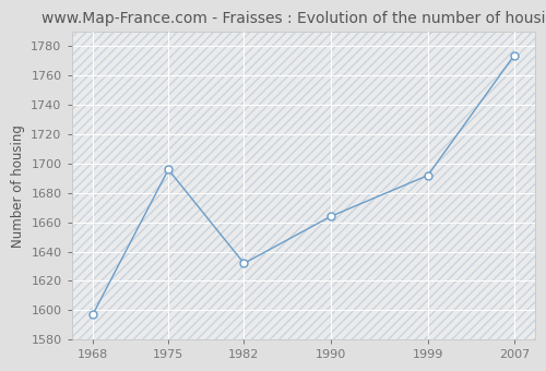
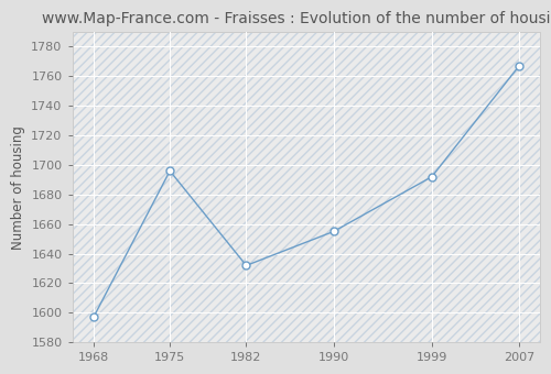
1990: 1664 -> 1655
2007: 1774 -> 1767
